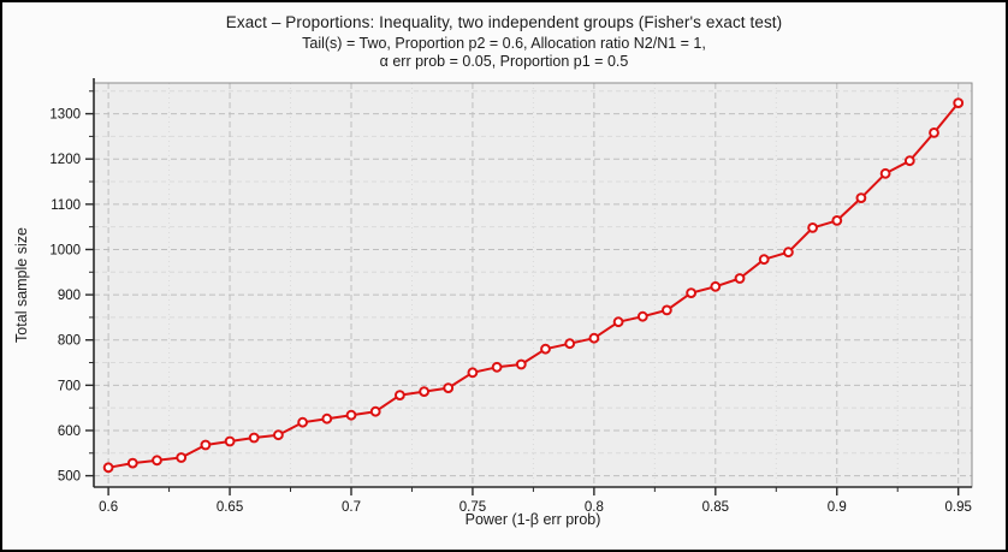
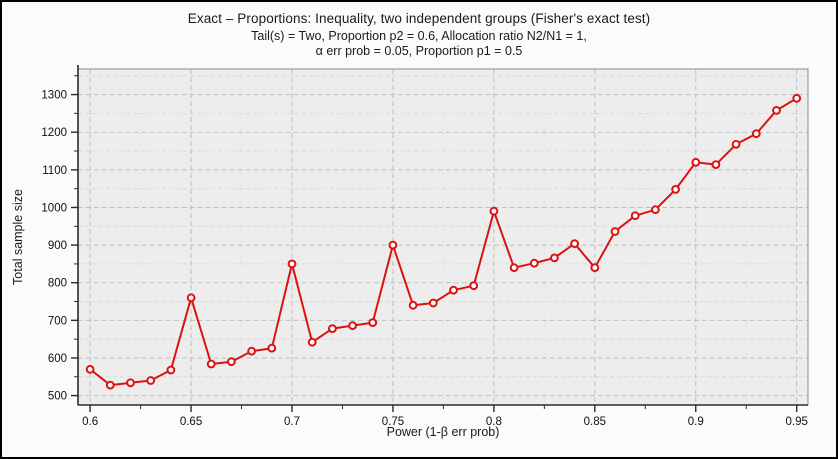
0.6: 520 -> 570
0.65: 580 -> 760
0.7: 630 -> 850
0.75: 730 -> 900
0.8: 800 -> 990
0.85: 920 -> 840
0.9: 1060 -> 1120
0.95: 1320 -> 1290
